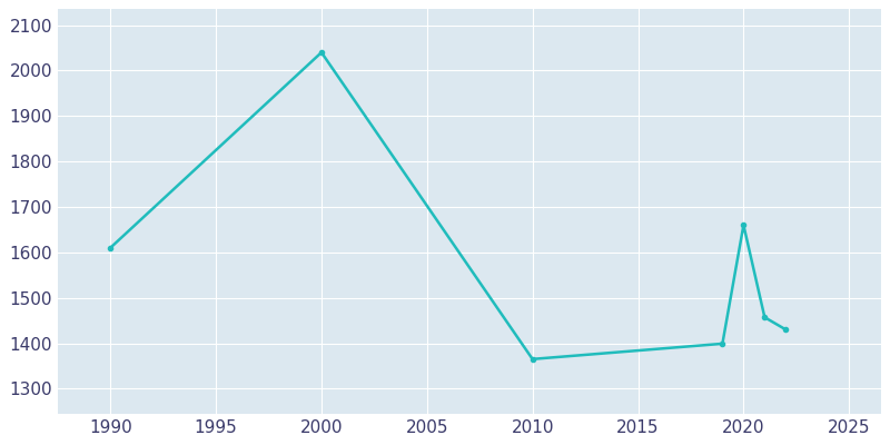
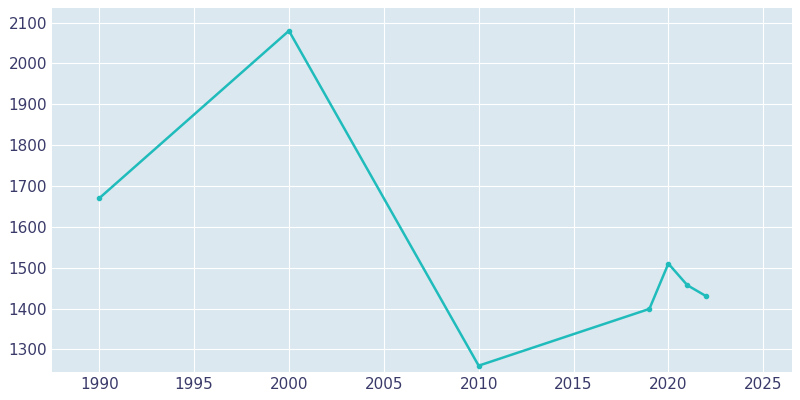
1990: 1610 -> 1670
2000: 2040 -> 2080
2010: 1365 -> 1260
2020: 1660 -> 1510
